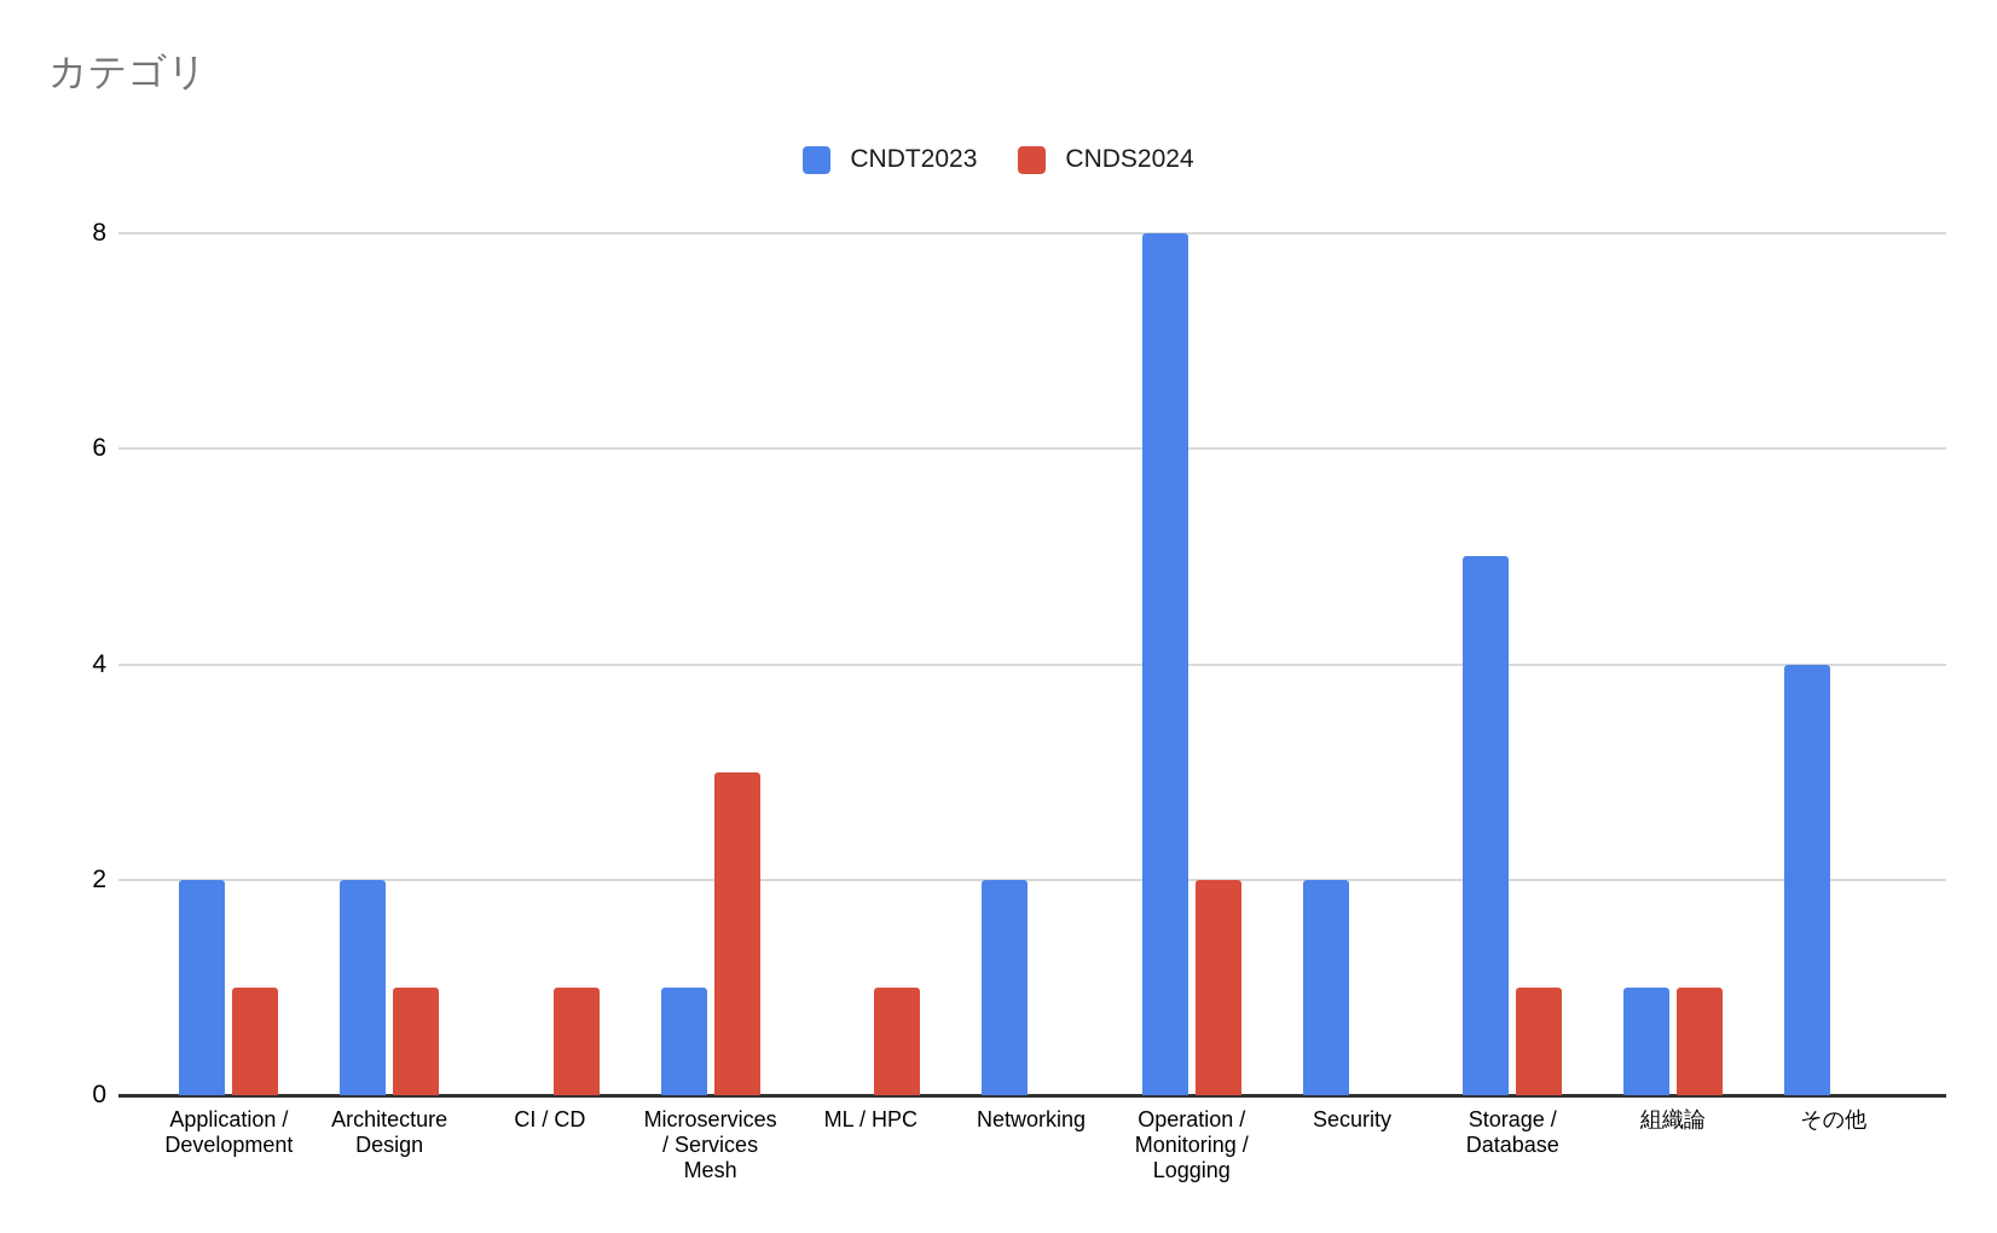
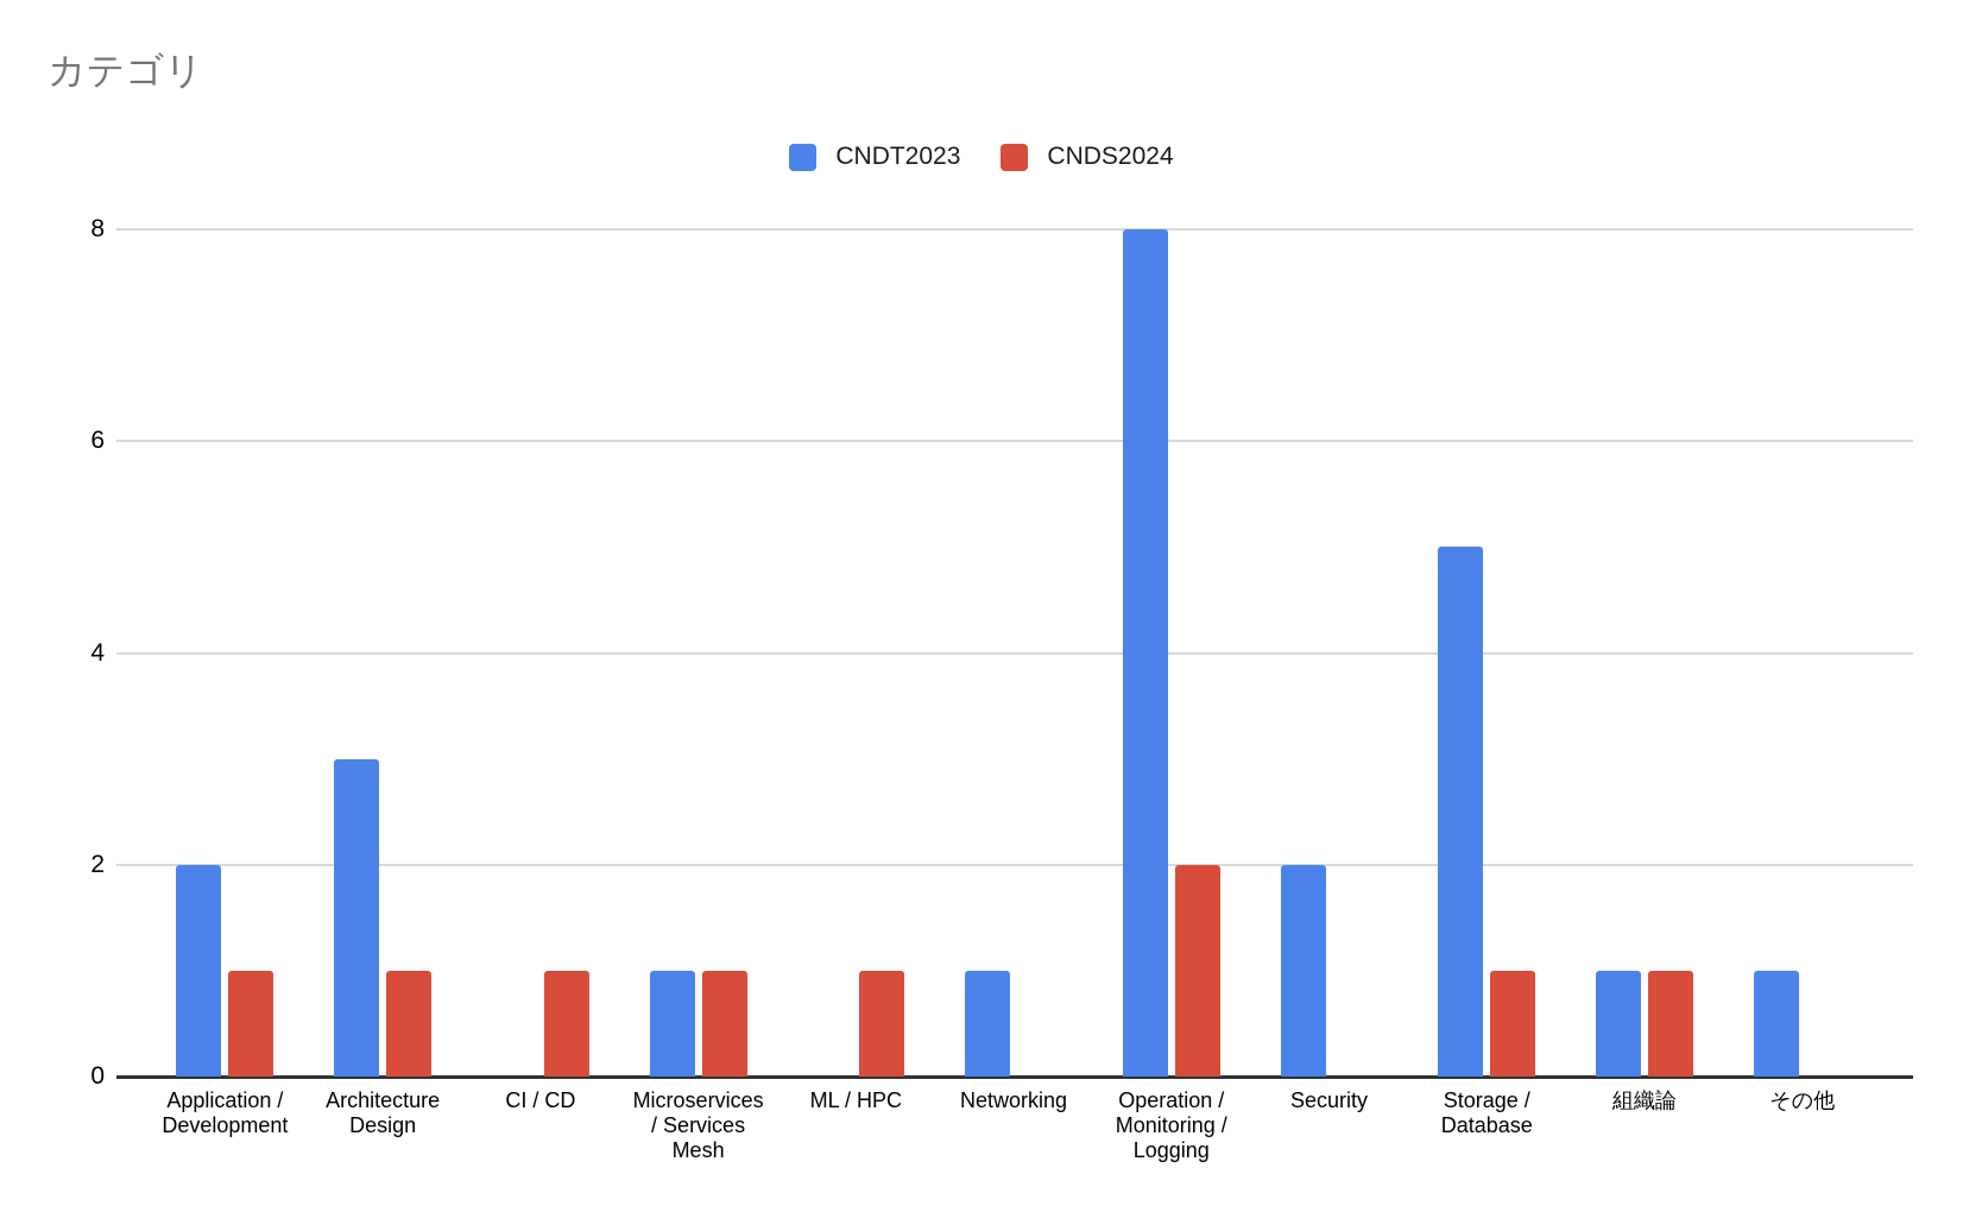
CNDT2023/Architecture Design: 2 -> 3
CNDS2024/Microservices / Services Mesh: 3 -> 1
CNDT2023/Networking: 2 -> 1
CNDT2023/その他: 4 -> 1
